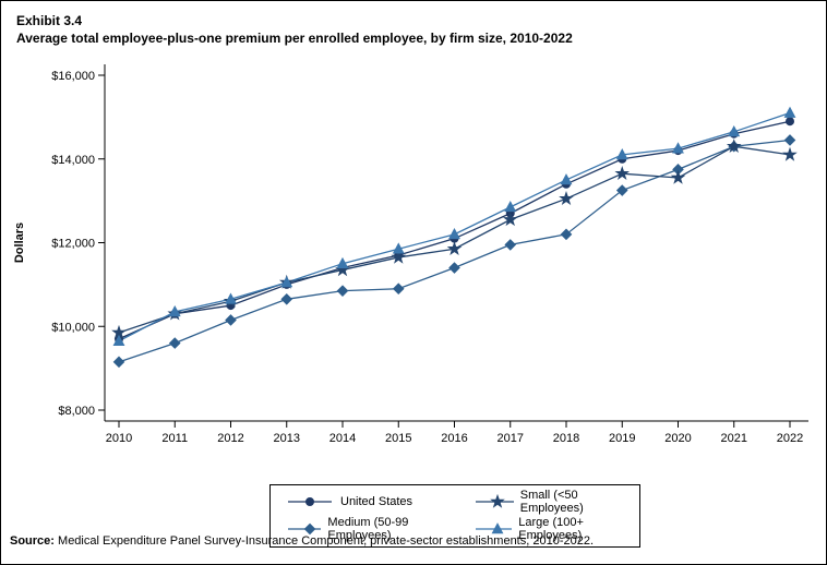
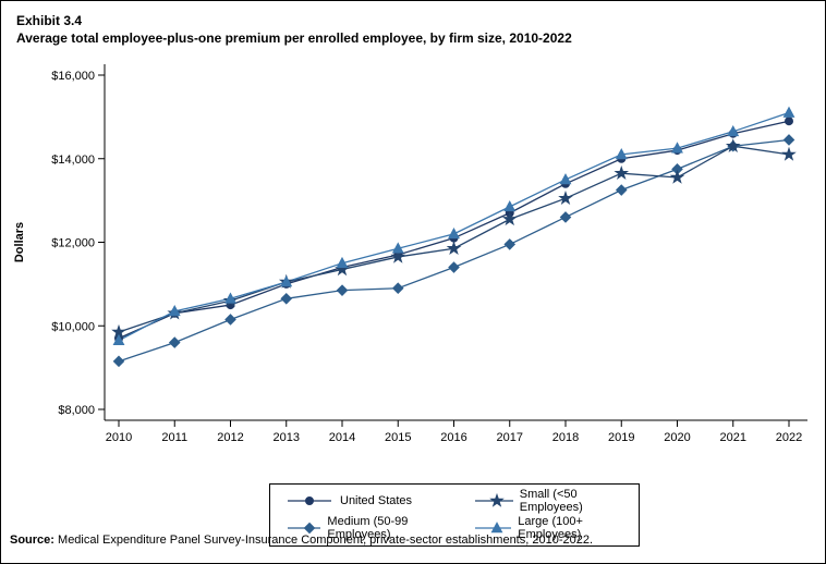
Medium (50-99 Employees)/2018: $12200 -> $12600
